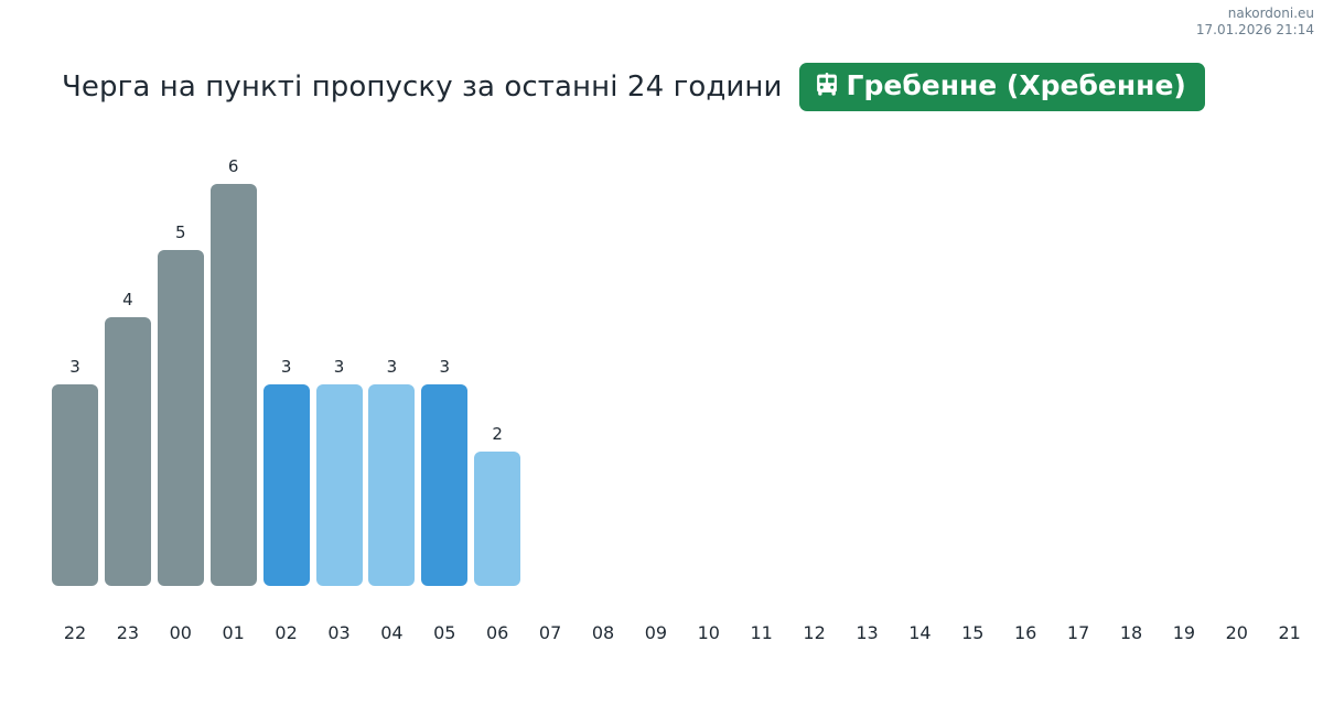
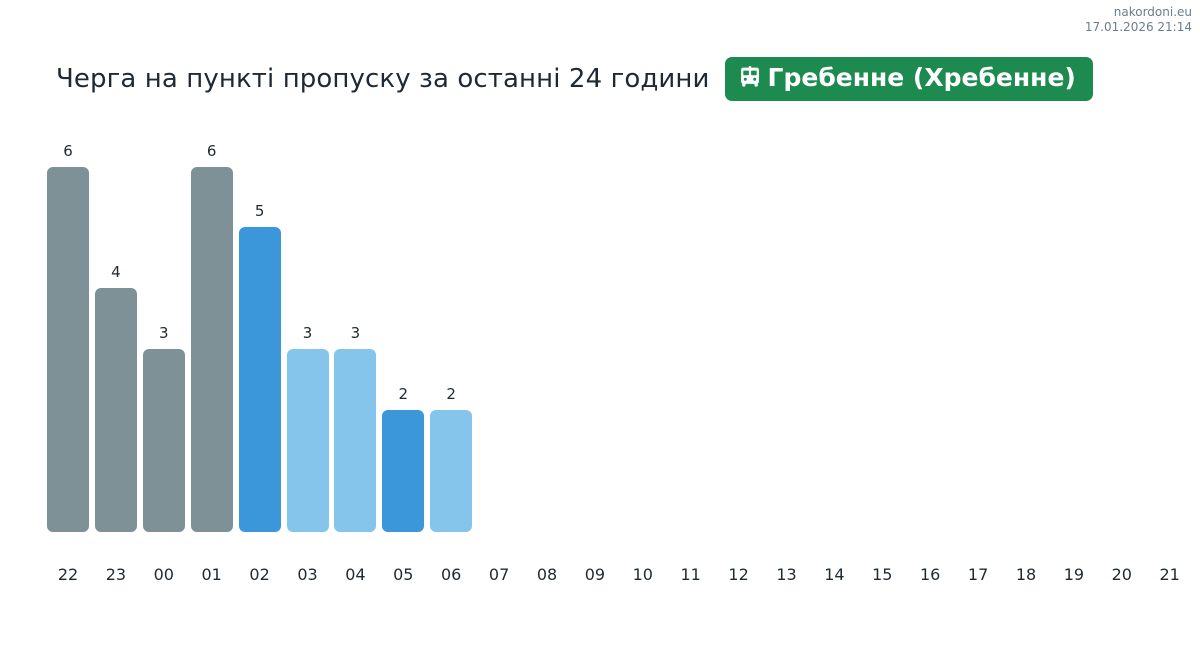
22: 3 -> 6
00: 5 -> 3
02: 3 -> 5
05: 3 -> 2
